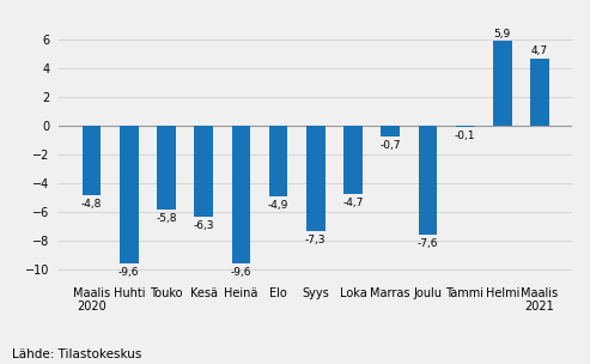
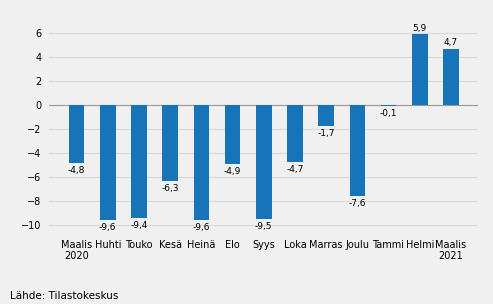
Touko: -5,8 -> -9,4
Syys: -7,3 -> -9,5
Marras: -0,7 -> -1,7
